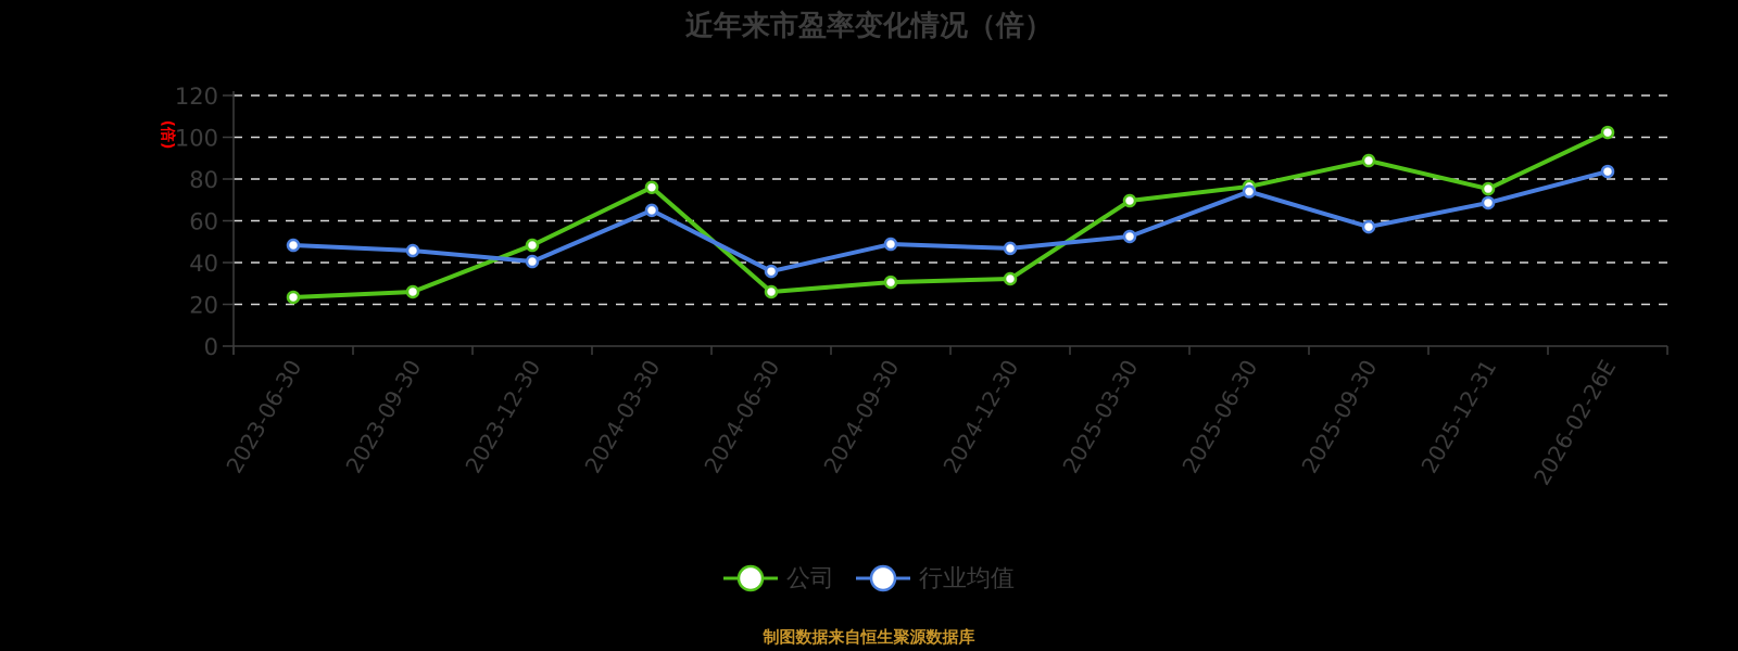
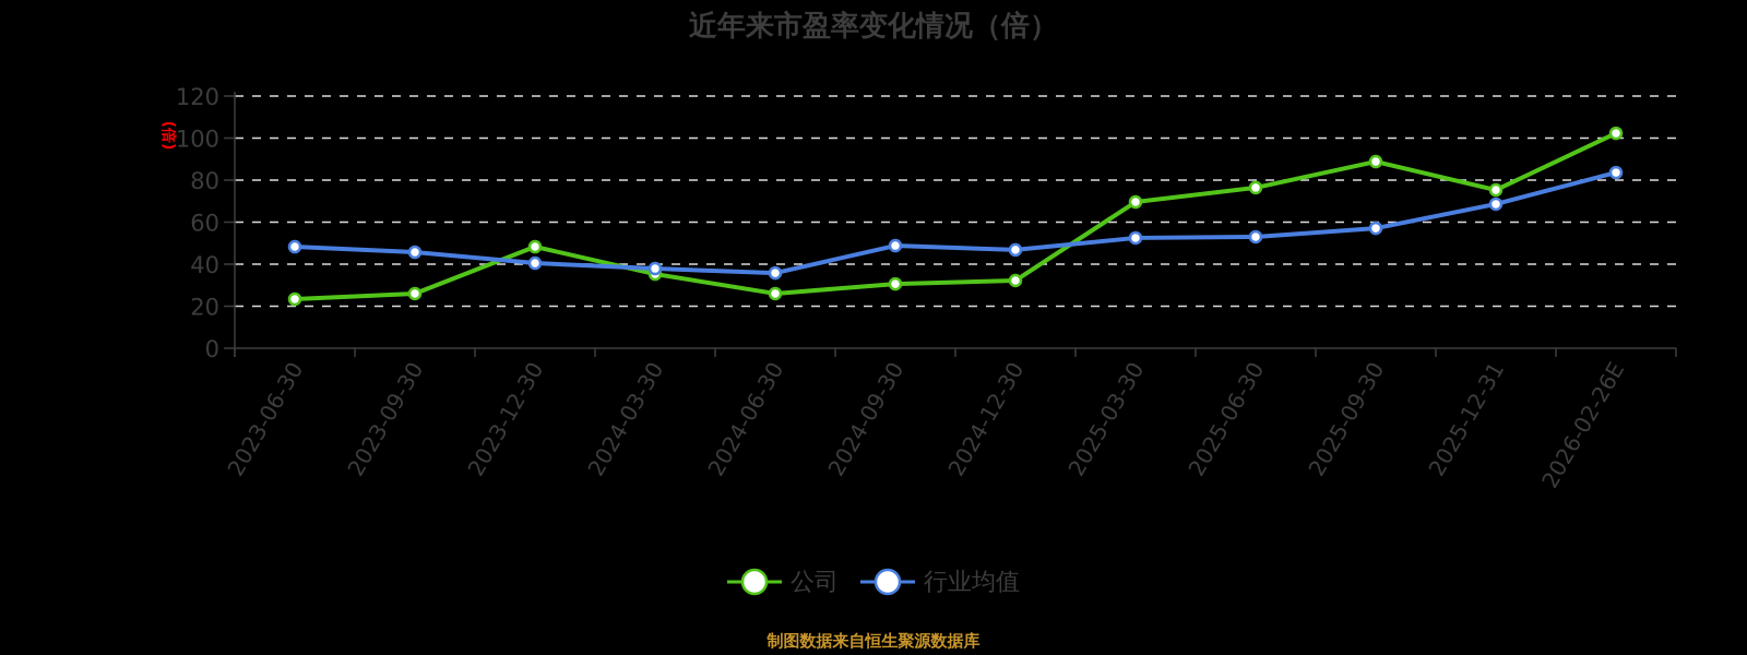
公司/2024-03-30: 76 -> 35
行业均值/2024-03-30: 65 -> 38
行业均值/2025-06-30: 74 -> 53
